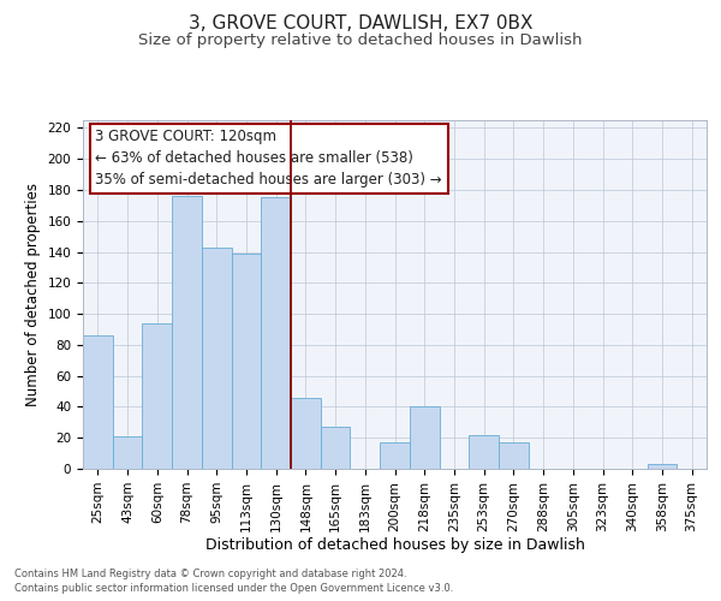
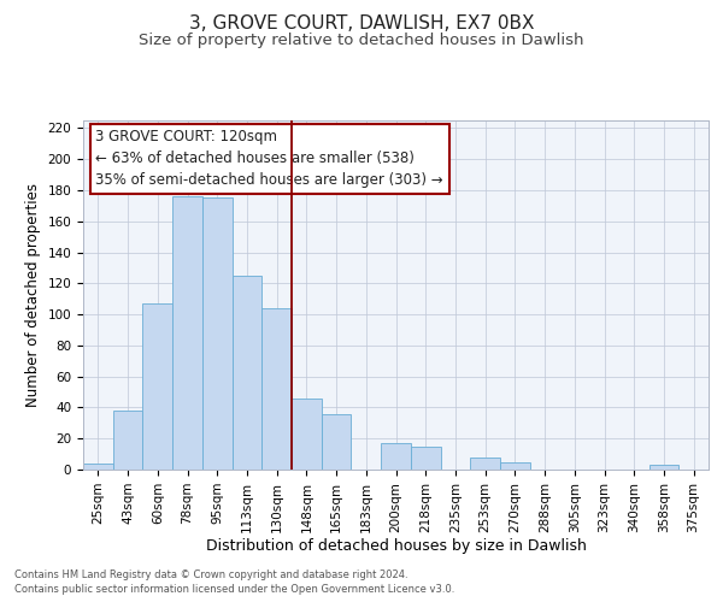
25sqm: 86 -> 4
43sqm: 21 -> 38
60sqm: 94 -> 107
95sqm: 143 -> 175
113sqm: 139 -> 125
130sqm: 175 -> 104
165sqm: 27 -> 36
218sqm: 40 -> 15
253sqm: 22 -> 8
270sqm: 17 -> 5
